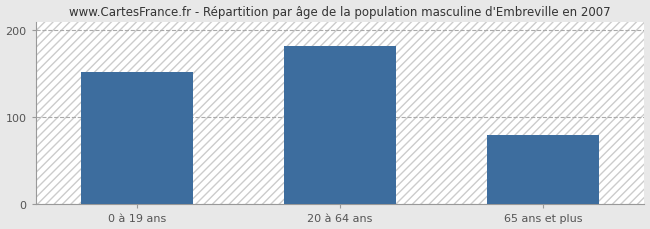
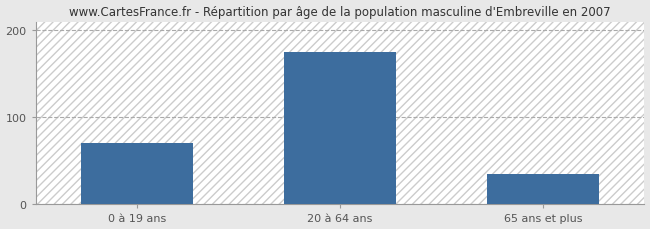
0 à 19 ans: 152 -> 70
20 à 64 ans: 182 -> 175
65 ans et plus: 80 -> 35
